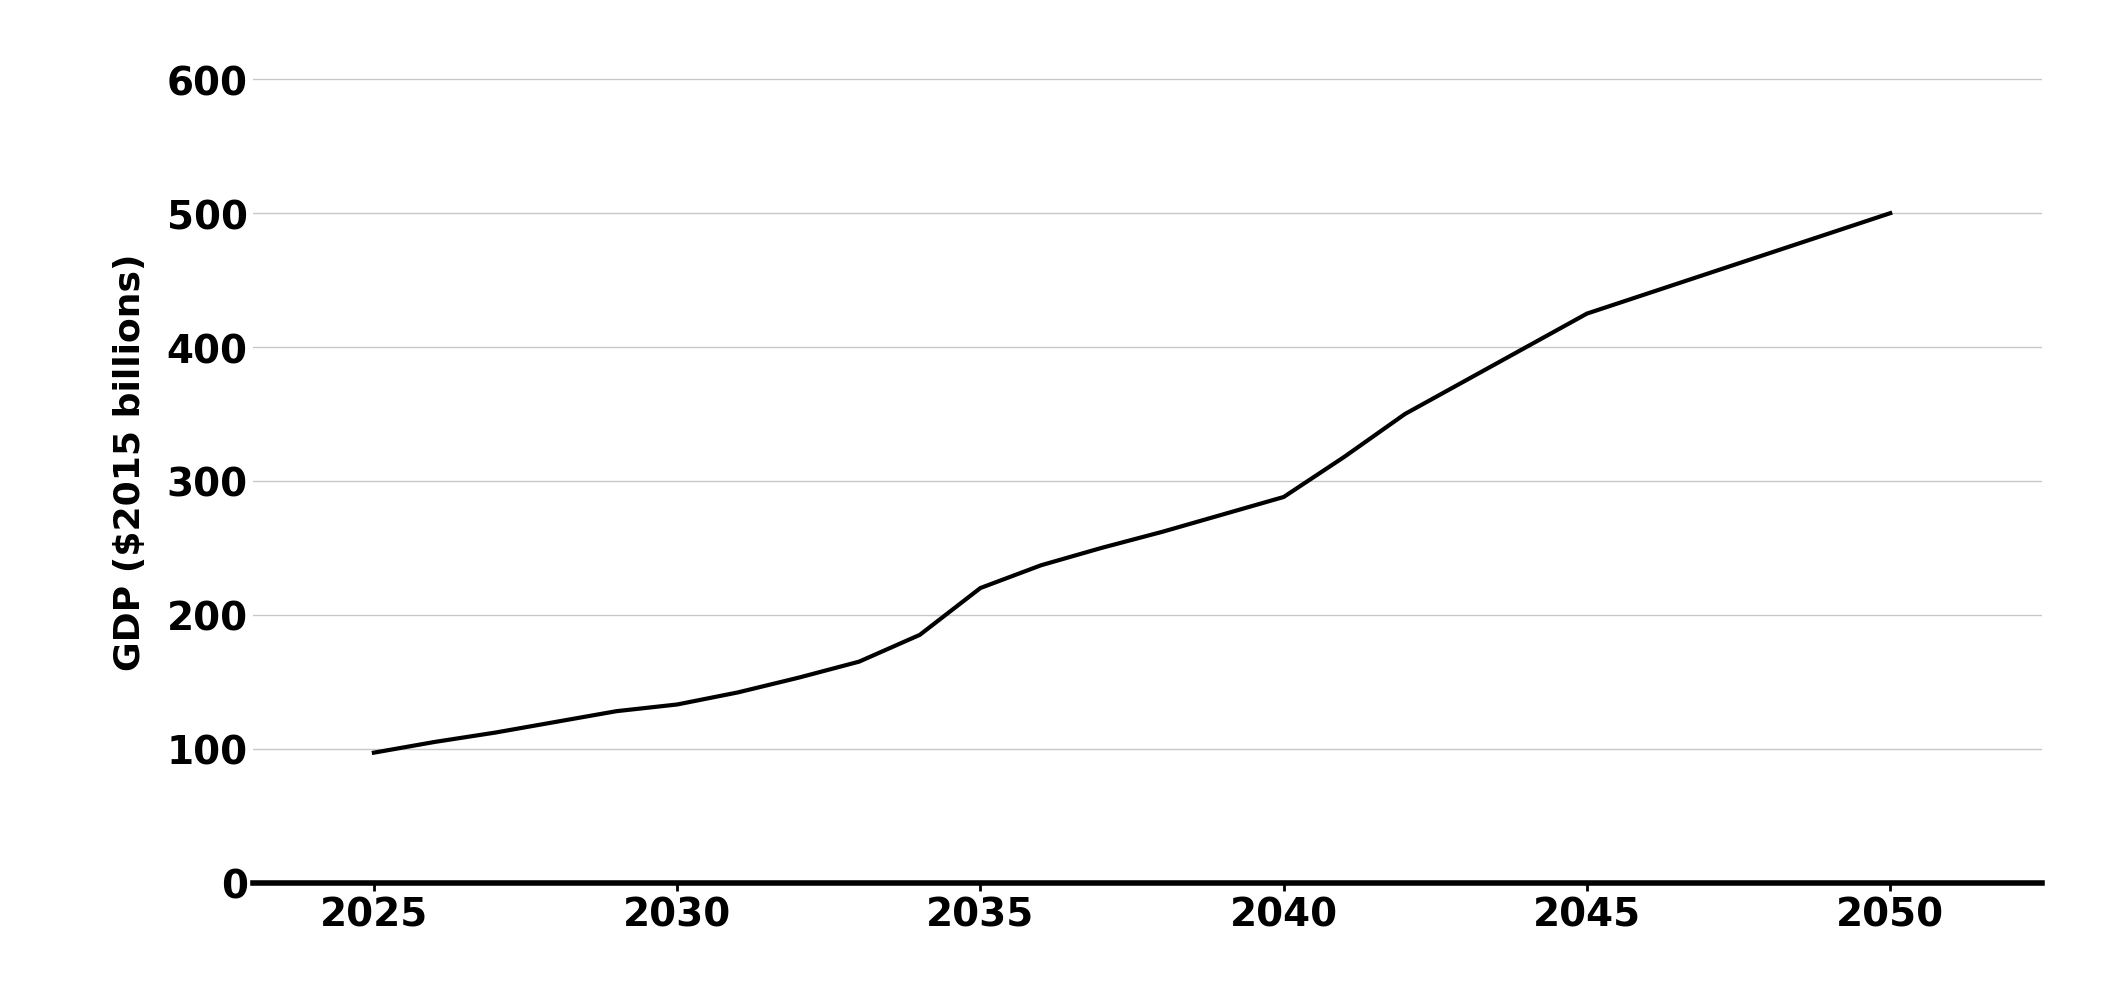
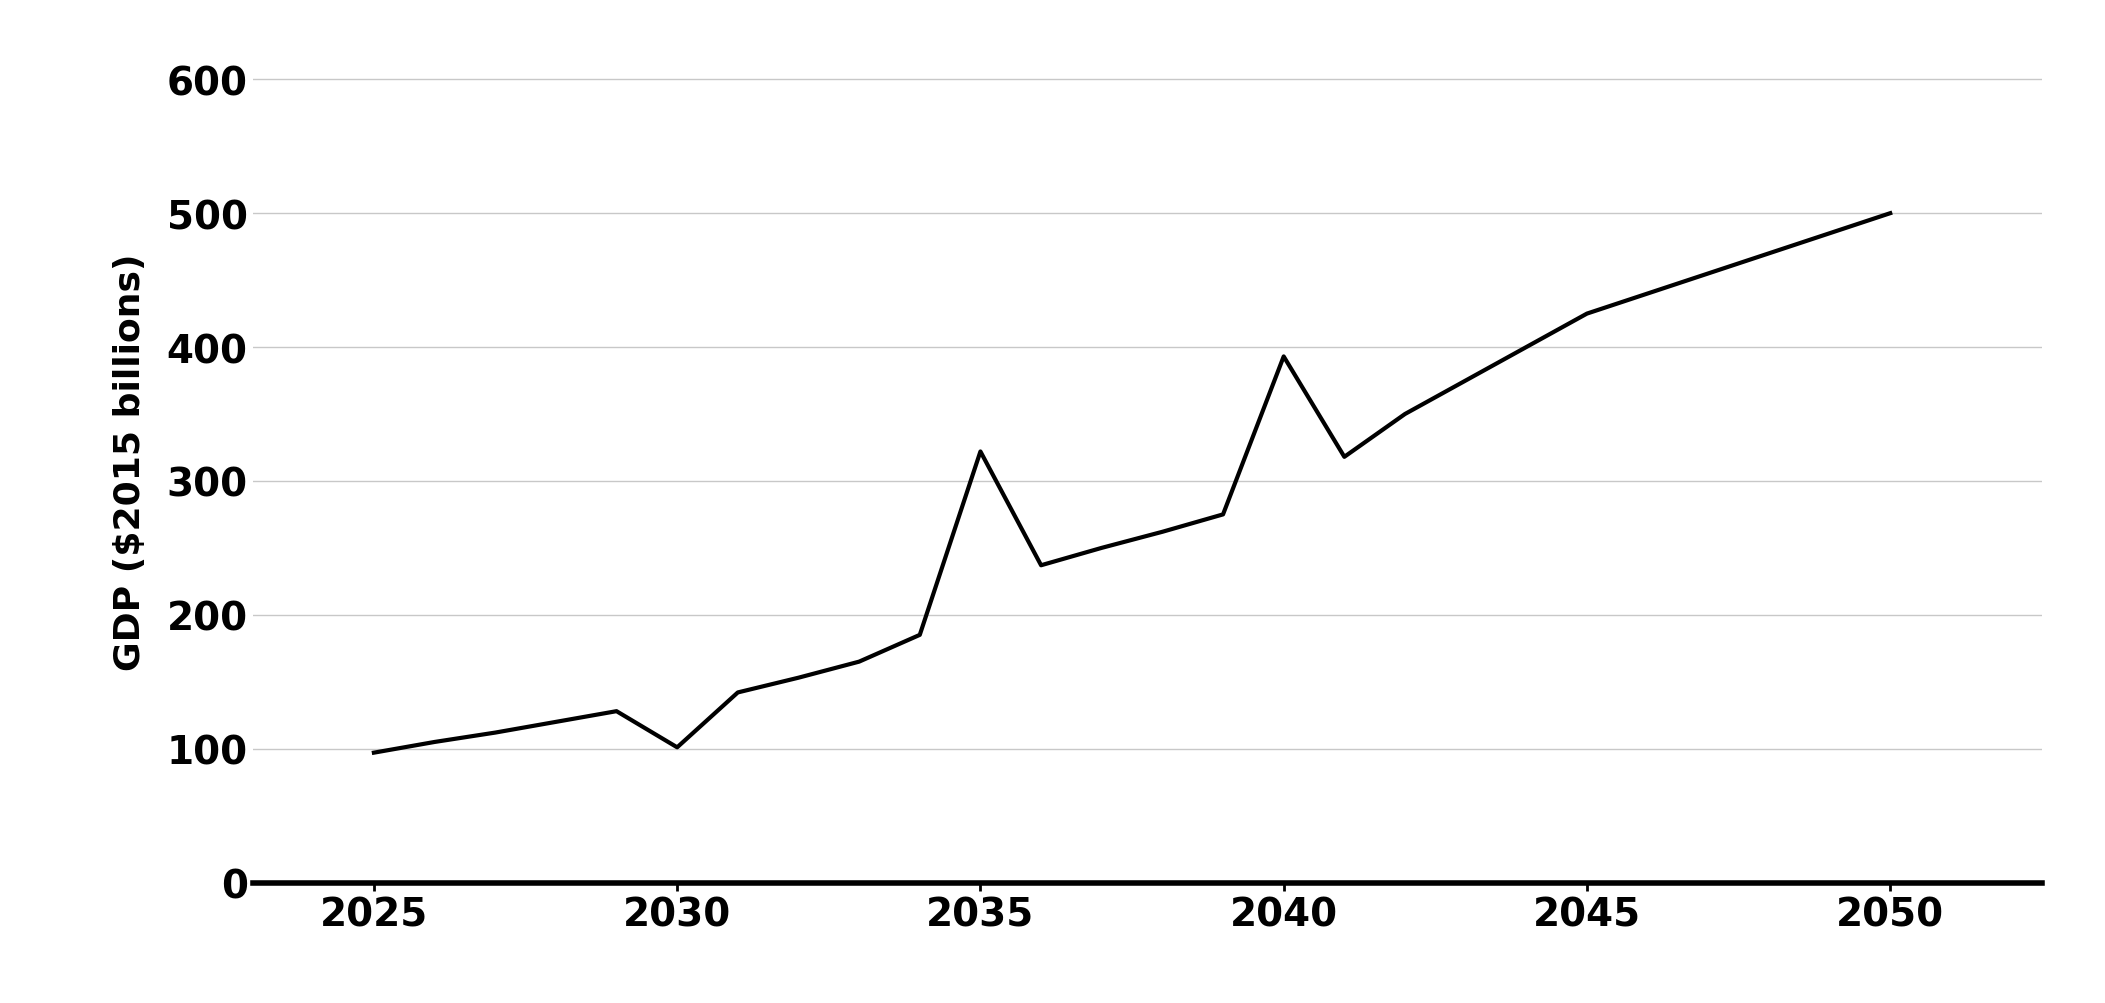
2030: 133 -> 101
2035: 220 -> 322
2040: 288 -> 393
